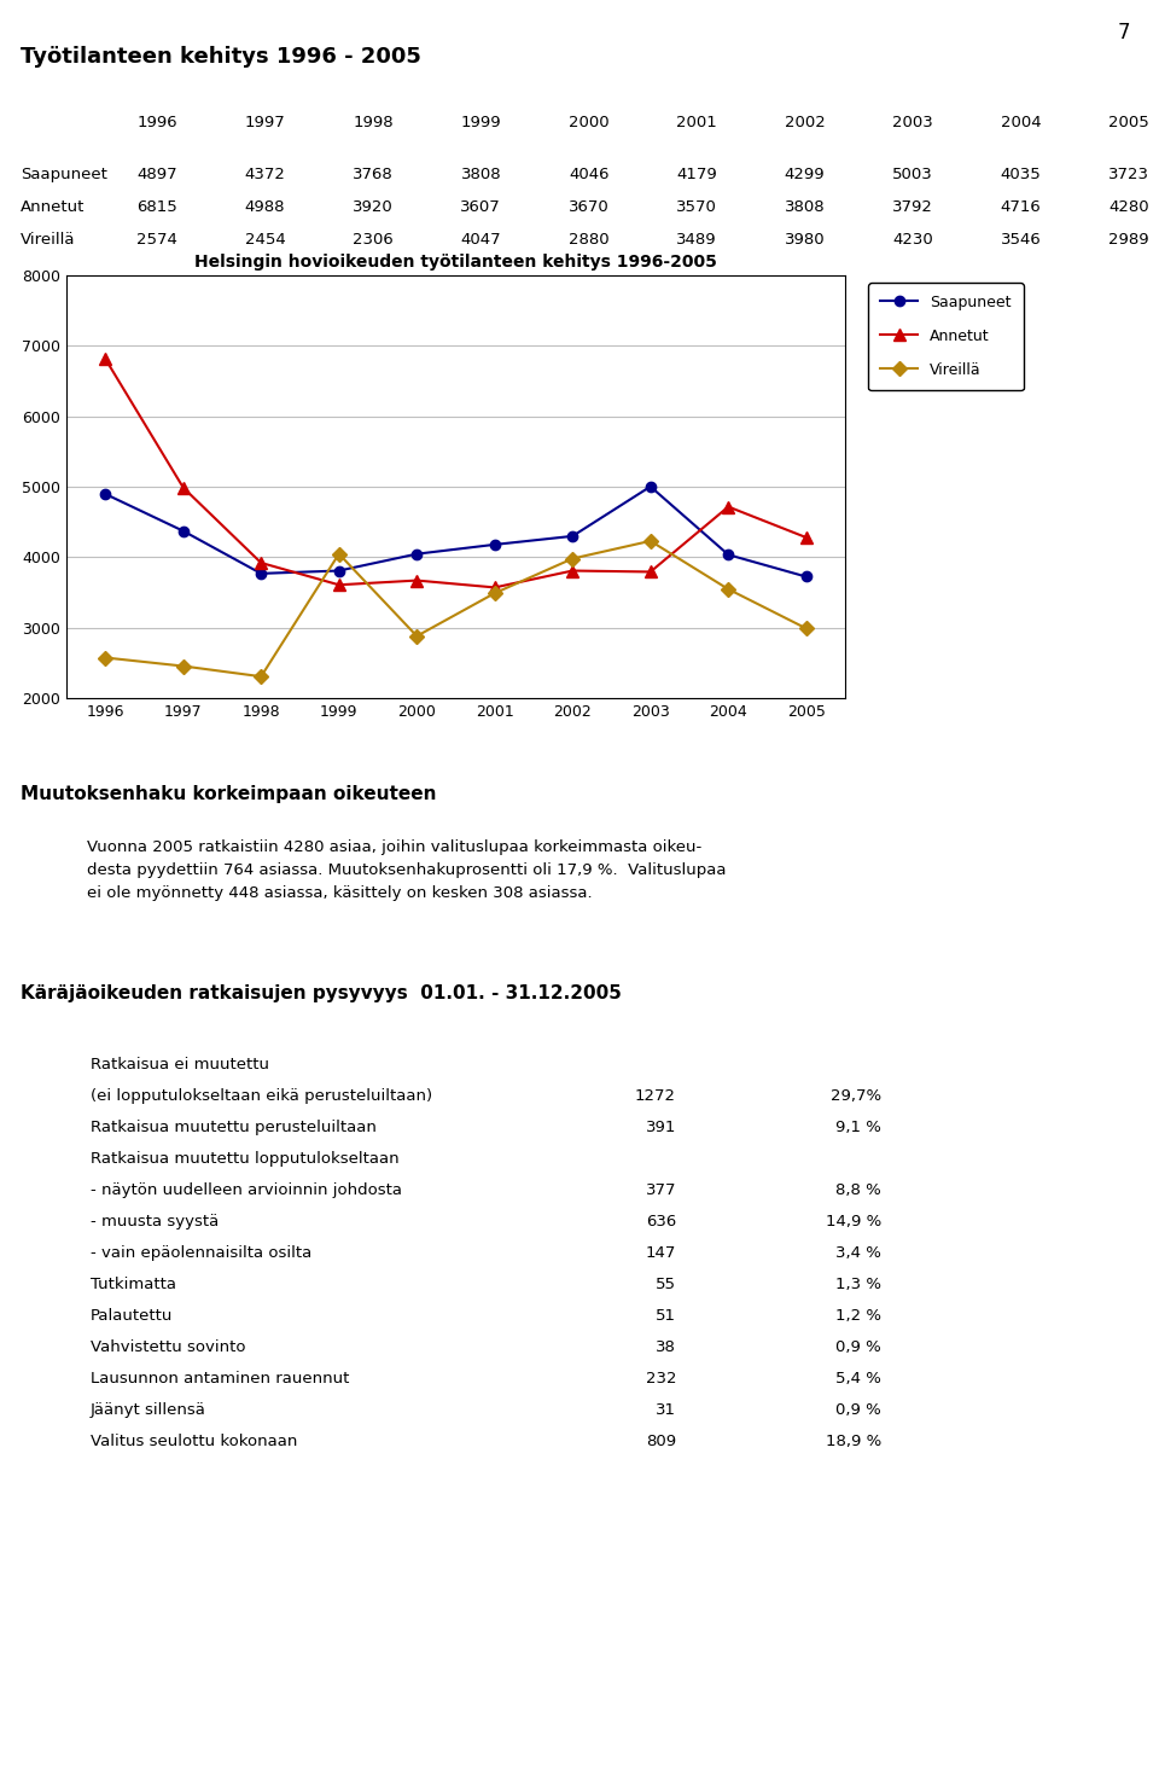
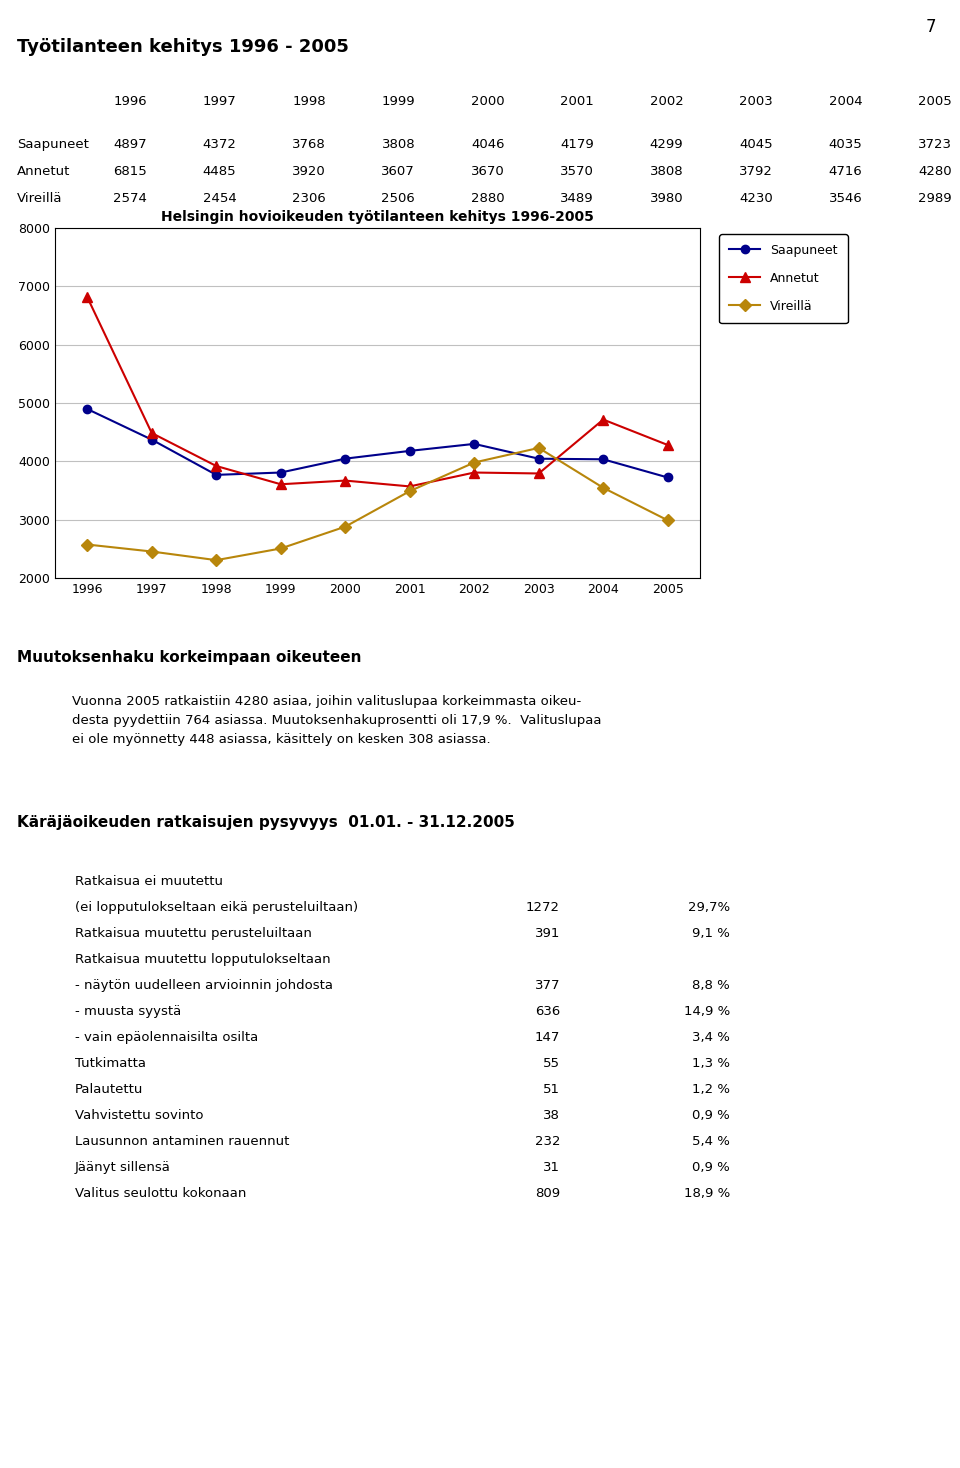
Annetut/1997: 4988 -> 4485
Vireillä/1999: 4047 -> 2506
Saapuneet/2003: 5003 -> 4045
